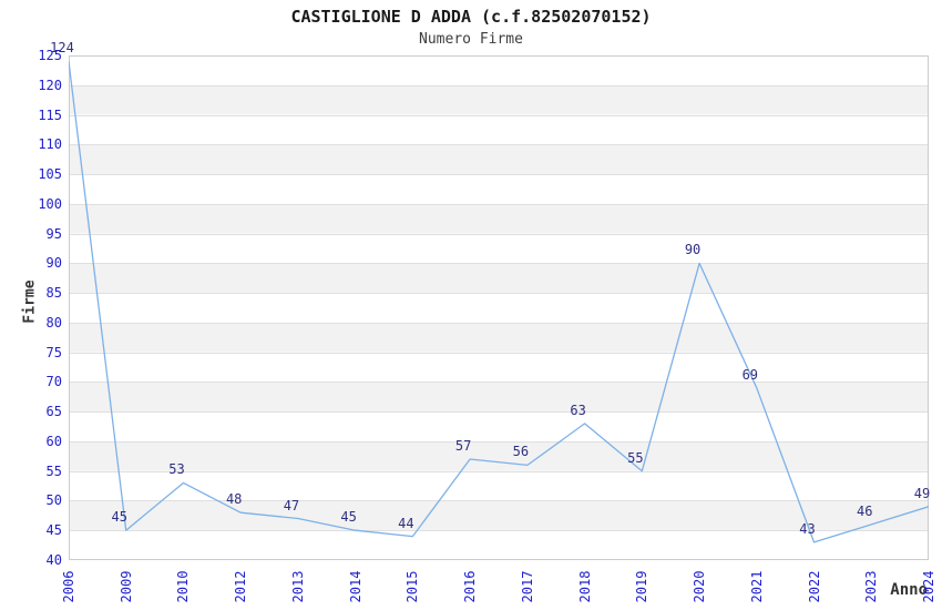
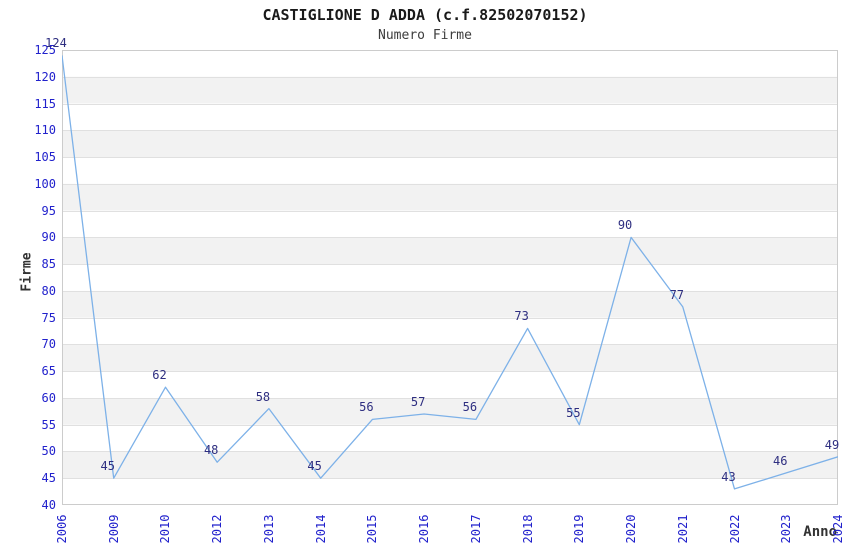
2010: 53 -> 62
2013: 47 -> 58
2015: 44 -> 56
2018: 63 -> 73
2021: 69 -> 77
